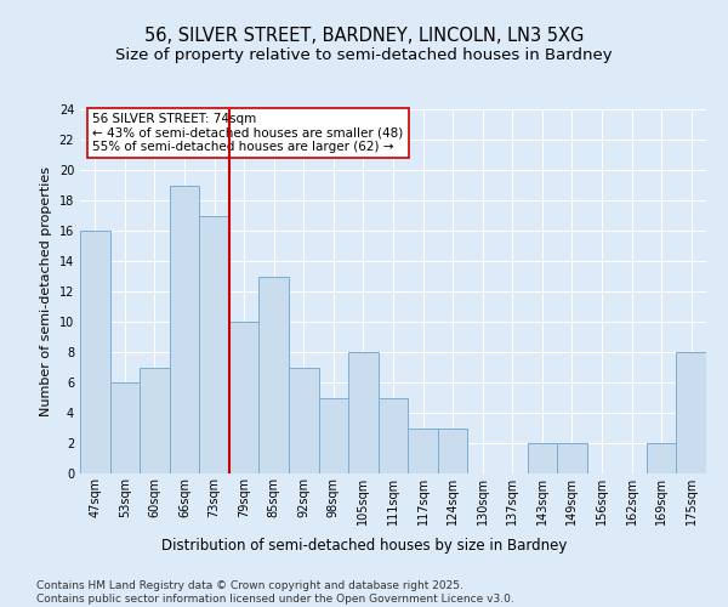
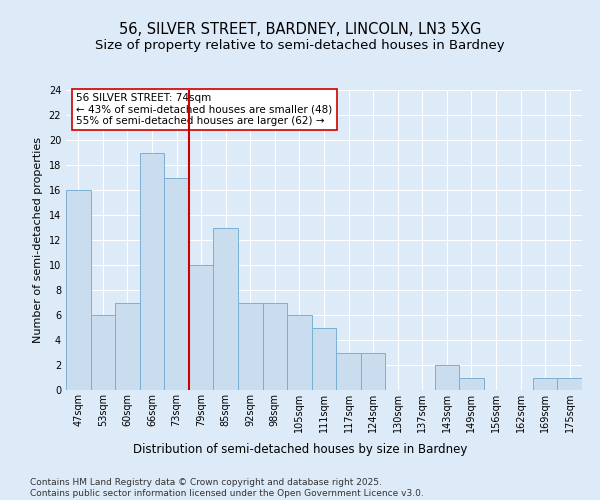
98sqm: 5 -> 7
105sqm: 8 -> 6
149sqm: 2 -> 1
169sqm: 2 -> 1
175sqm: 8 -> 1
